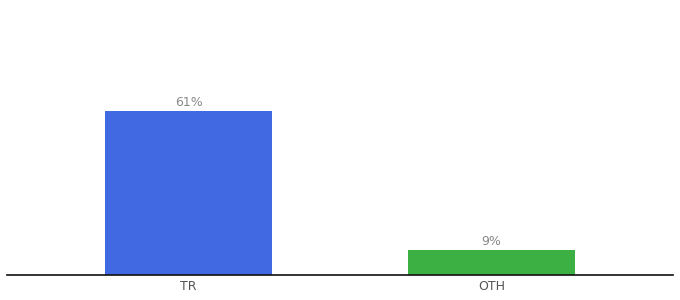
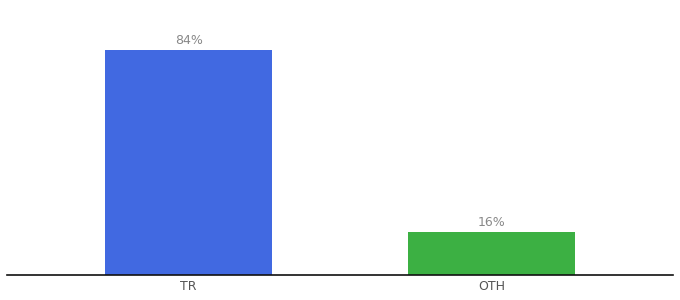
TR: 61% -> 84%
OTH: 9% -> 16%
